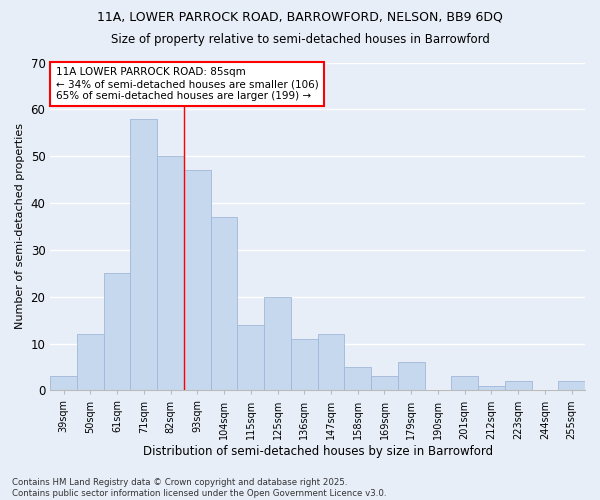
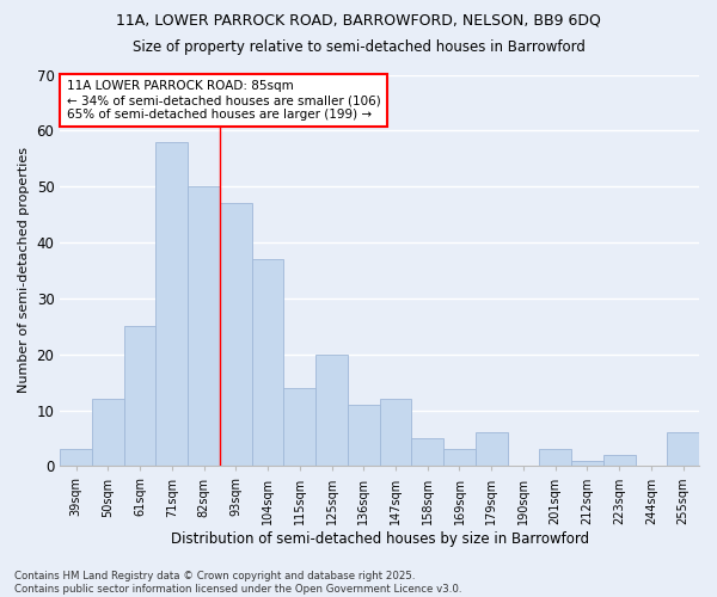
255sqm: 2 -> 6
